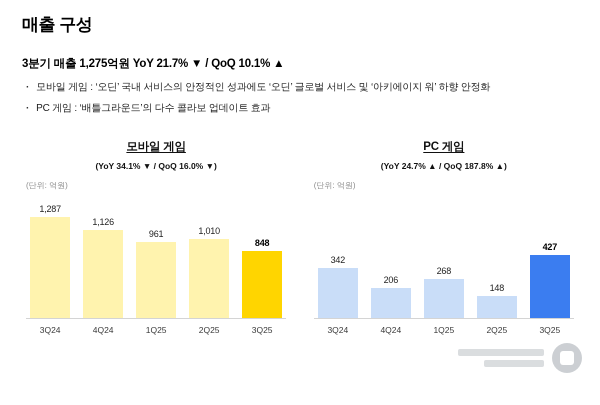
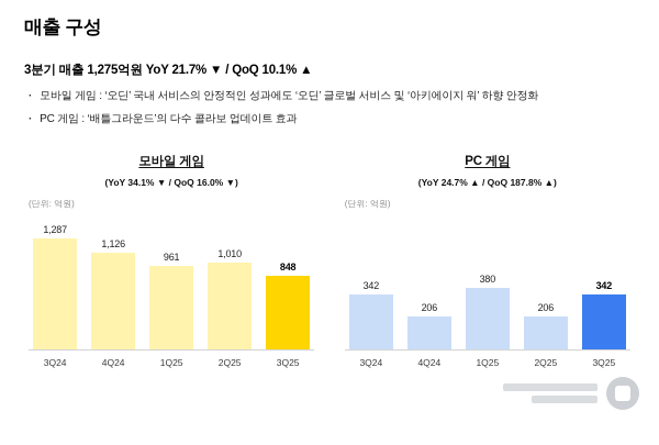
PC 게임/1Q25: 268 -> 380
PC 게임/2Q25: 148 -> 206
PC 게임/3Q25: 427 -> 342
